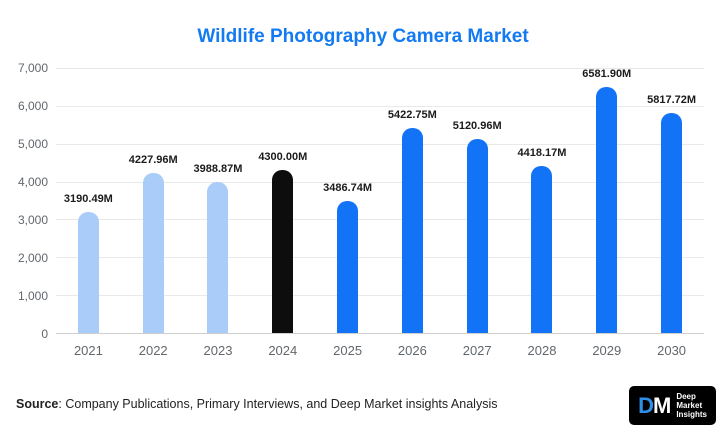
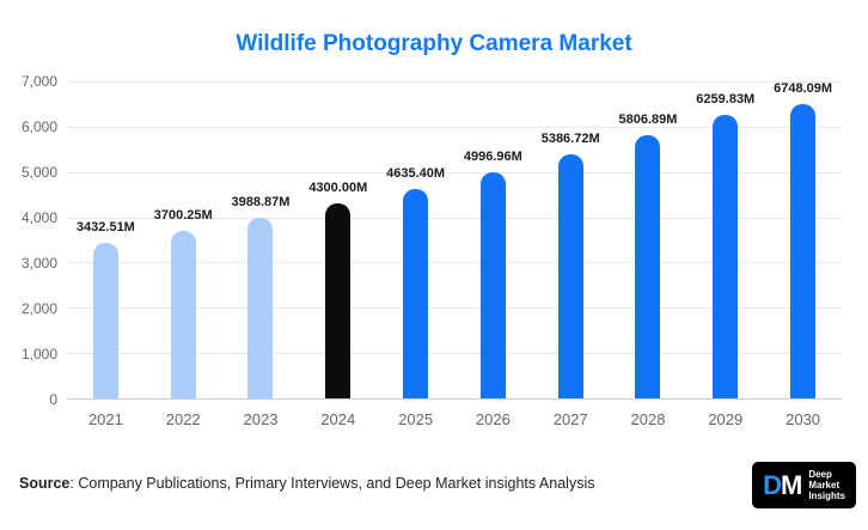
2021: 3190.49M -> 3432.51M
2022: 4227.96M -> 3700.25M
2025: 3486.74M -> 4635.40M
2026: 5422.75M -> 4996.96M
2027: 5120.96M -> 5386.72M
2028: 4418.17M -> 5806.89M
2029: 6581.90M -> 6259.83M
2030: 5817.72M -> 6748.09M
